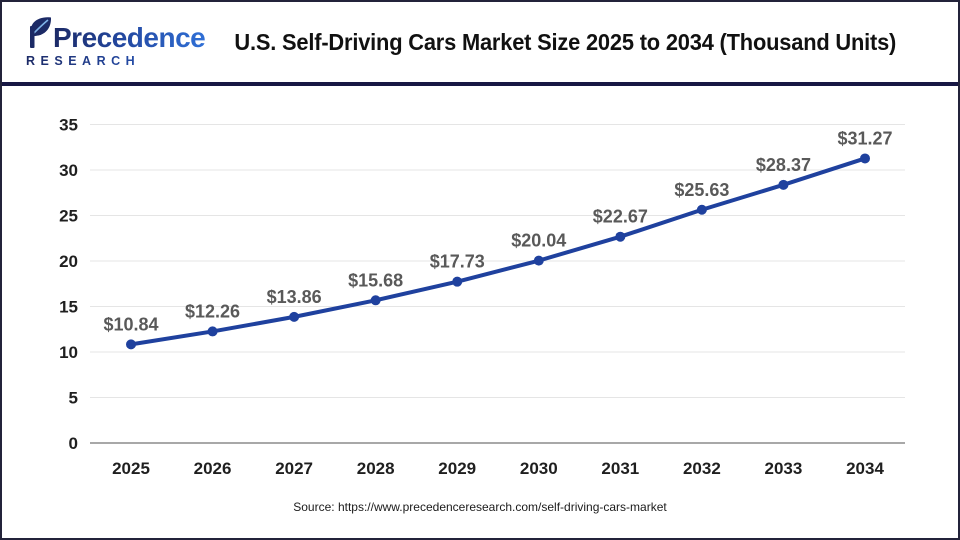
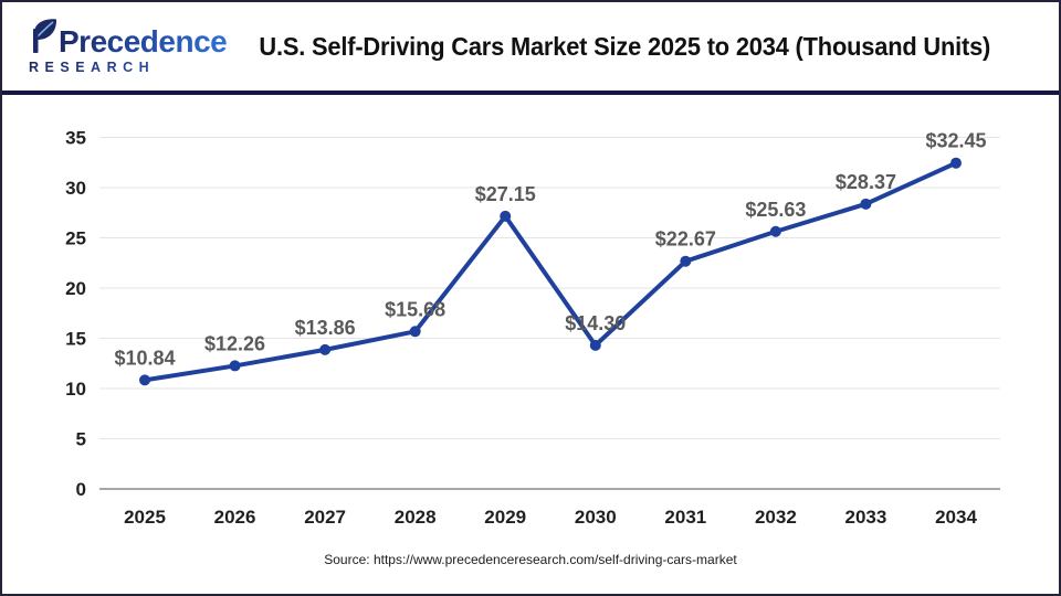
2029: $17.73 -> $27.15
2030: $20.04 -> $14.30
2034: $31.27 -> $32.45
